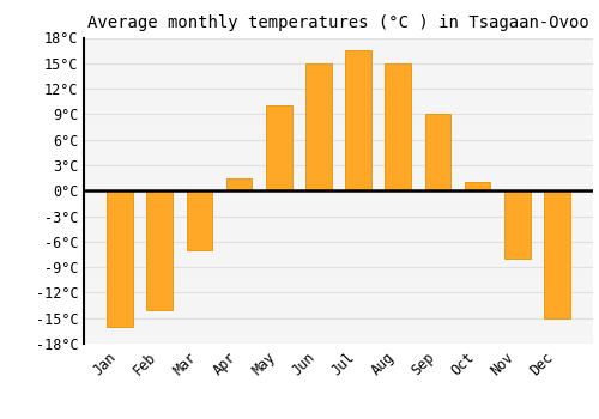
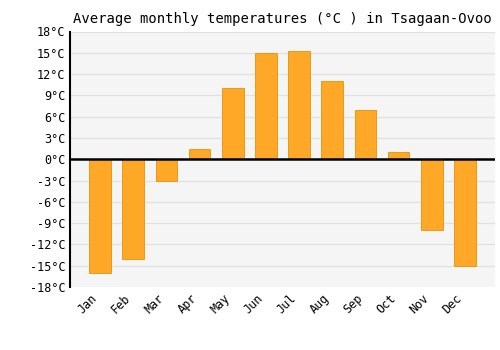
Mar: -7.0°C -> -3.0°C
Jul: 16.5°C -> 15.2°C
Aug: 15.0°C -> 11.0°C
Sep: 9.0°C -> 7.0°C
Nov: -8.0°C -> -10.0°C
